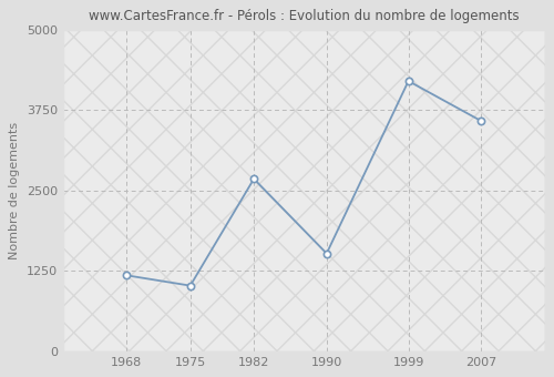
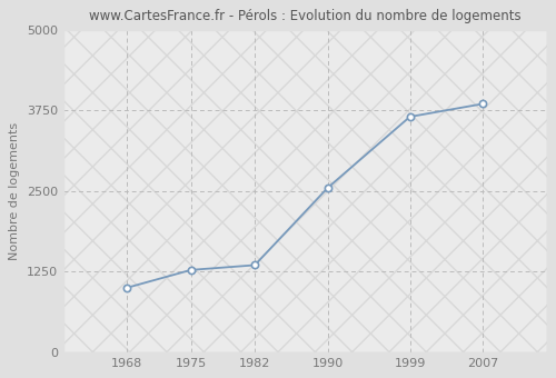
1968: 1180 -> 1000
1975: 1020 -> 1280
1982: 2680 -> 1350
1990: 1520 -> 2550
1999: 4200 -> 3650
2007: 3580 -> 3850
